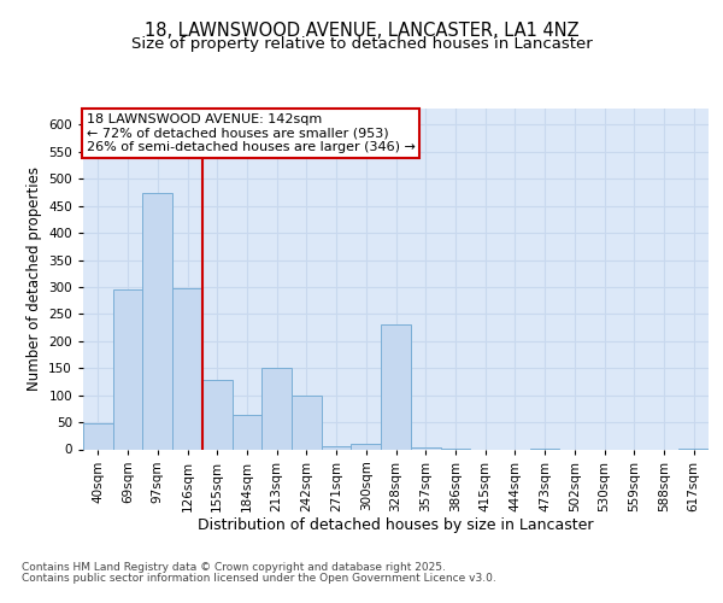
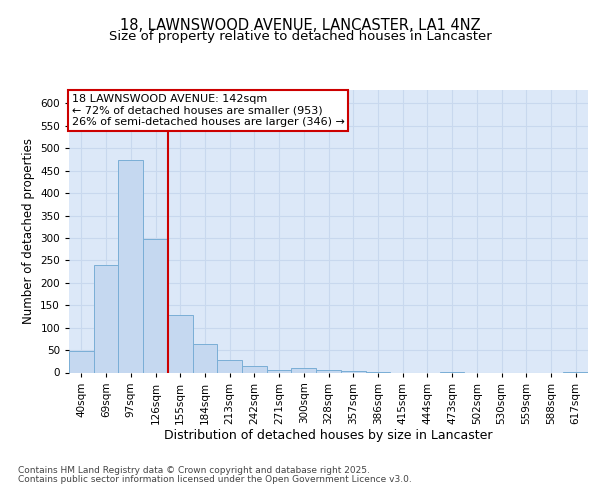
69sqm: 295 -> 240
213sqm: 150 -> 27
242sqm: 100 -> 15
328sqm: 230 -> 5
